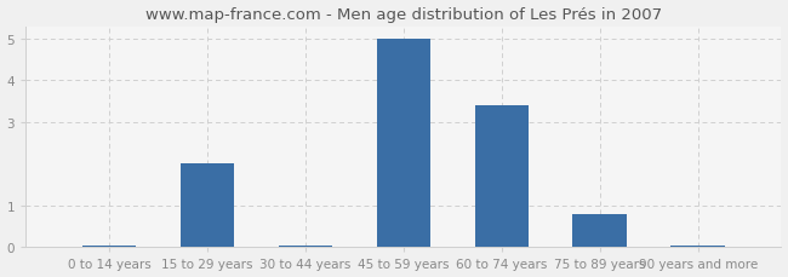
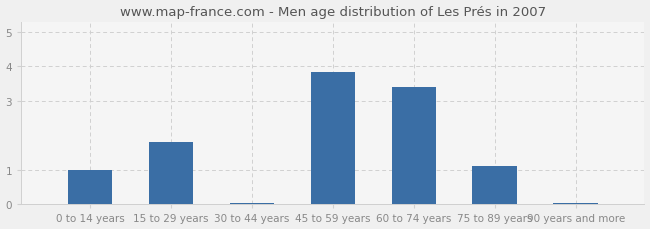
0 to 14 years: 0.05 -> 1.00
15 to 29 years: 2.00 -> 1.80
45 to 59 years: 5.00 -> 3.85
75 to 89 years: 0.80 -> 1.10
